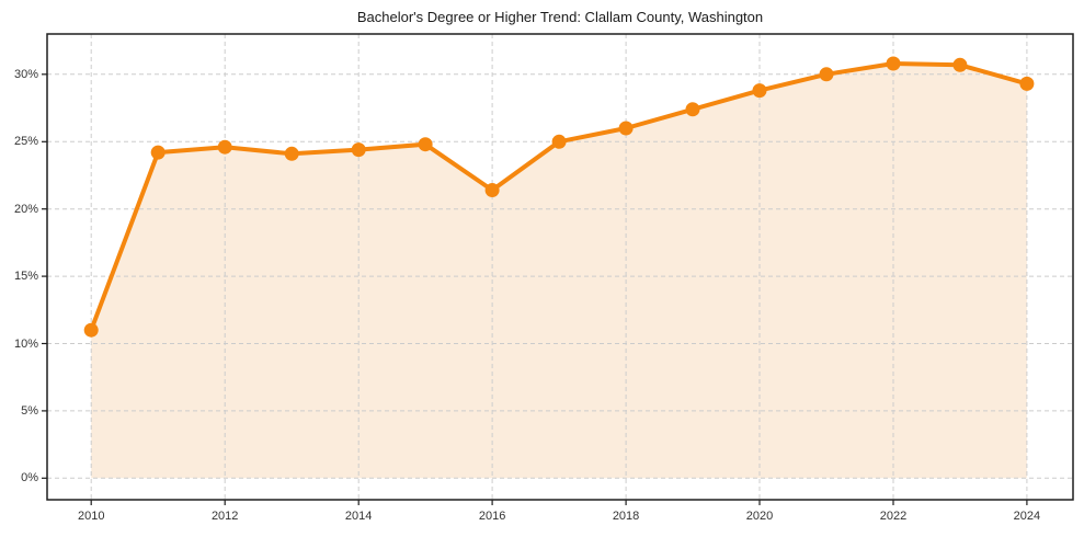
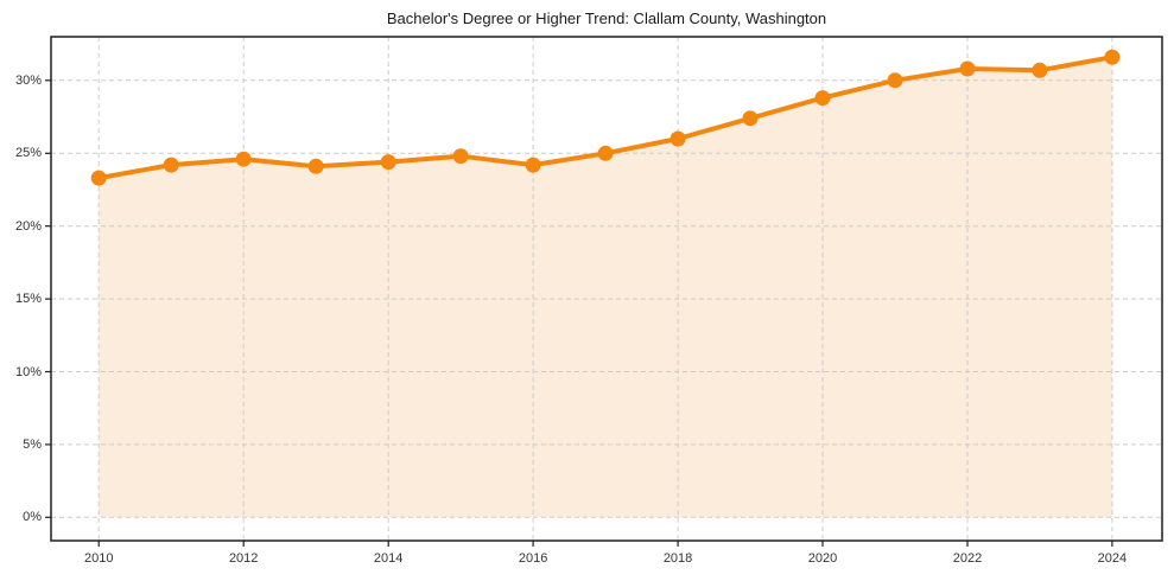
2010: 11.0% -> 23.3%
2016: 21.4% -> 24.2%
2024: 29.3% -> 31.6%
